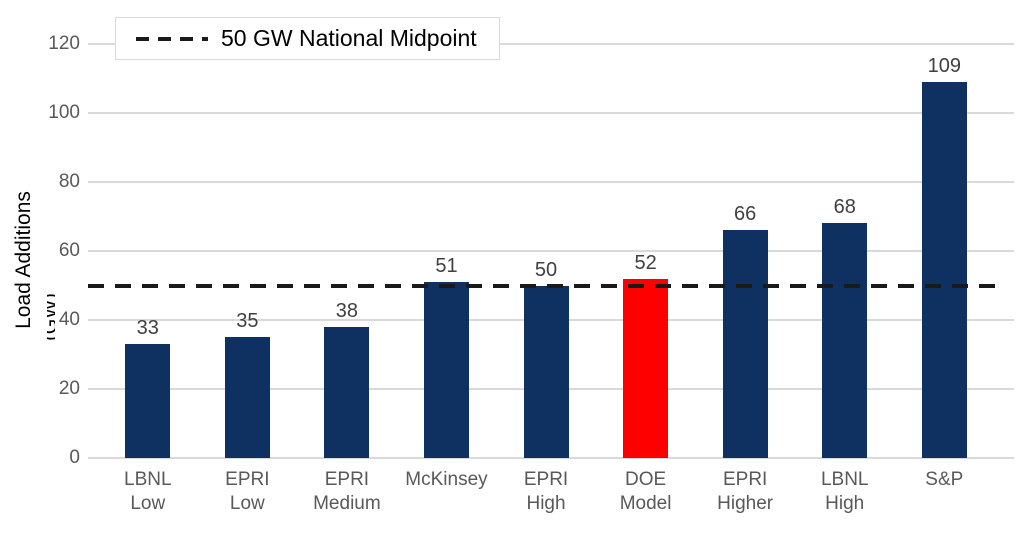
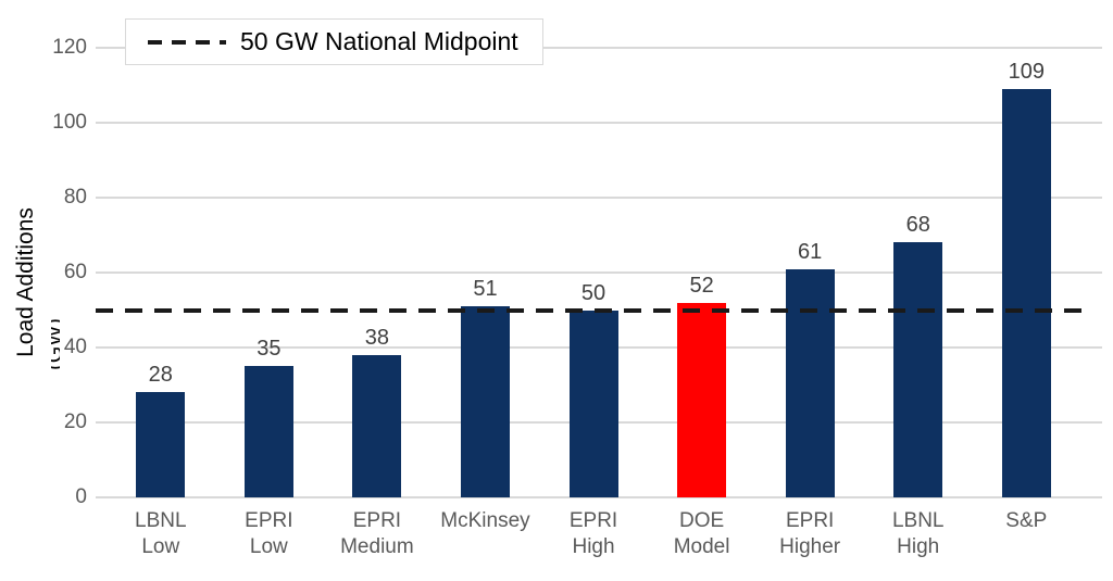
LBNL Low: 33 -> 28
EPRI Higher: 66 -> 61
